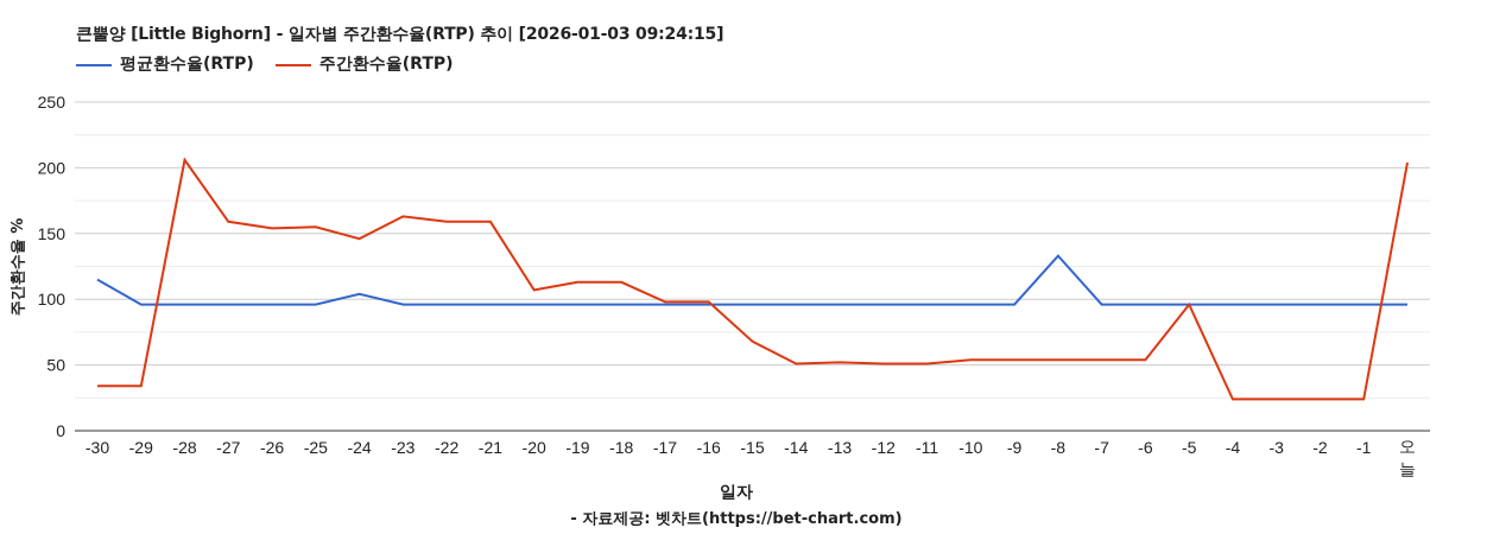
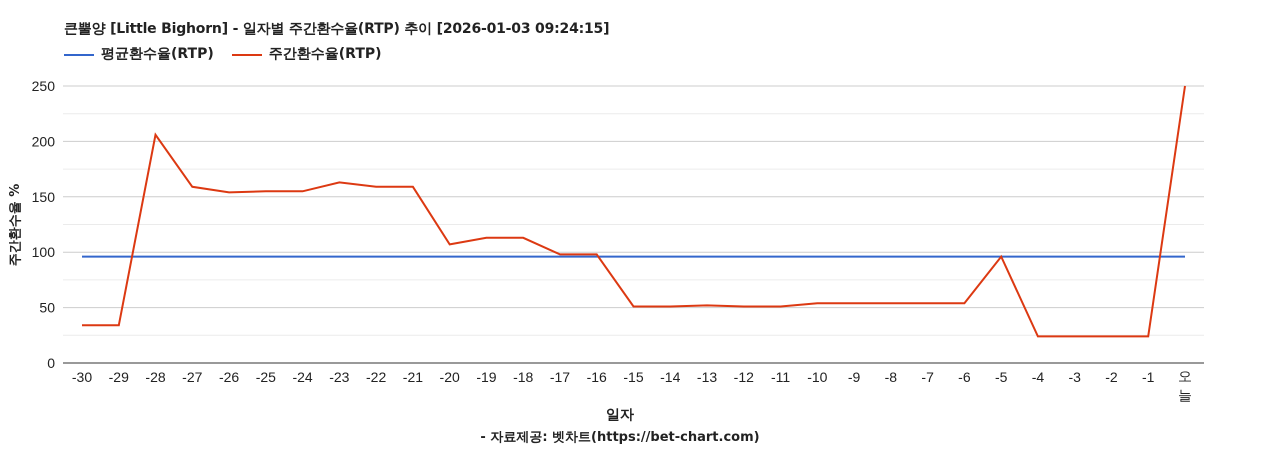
평균환수율(RTP)/-30: 115 -> 96
평균환수율(RTP)/-24: 104 -> 96
주간환수율(RTP)/-24: 146 -> 155
주간환수율(RTP)/-15: 68 -> 51
평균환수율(RTP)/-8: 133 -> 96
주간환수율(RTP)/오늘: 204 -> 250
